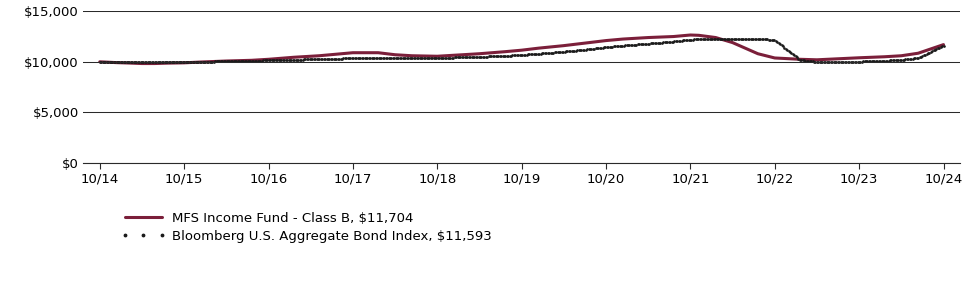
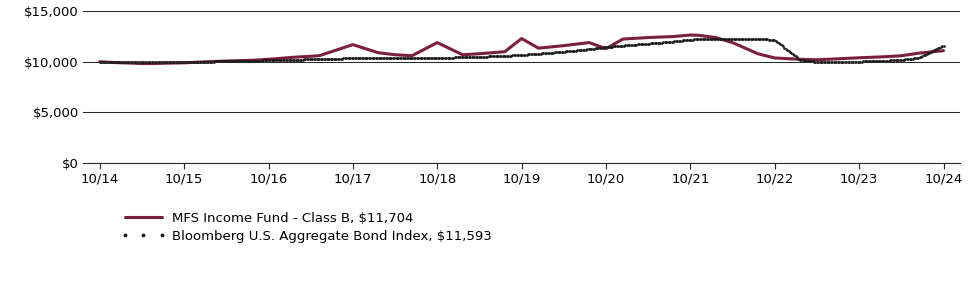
MFS Income Fund - Class B, $11,704/10/17: $10,900 -> $11,700
MFS Income Fund - Class B, $11,704/10/18: $10,600 -> $11,900
MFS Income Fund - Class B, $11,704/10/19: $11,200 -> $12,300
MFS Income Fund - Class B, $11,704/10/20: $12,100 -> $11,300
MFS Income Fund - Class B, $11,704/10/24: $11,700 -> $11,100
